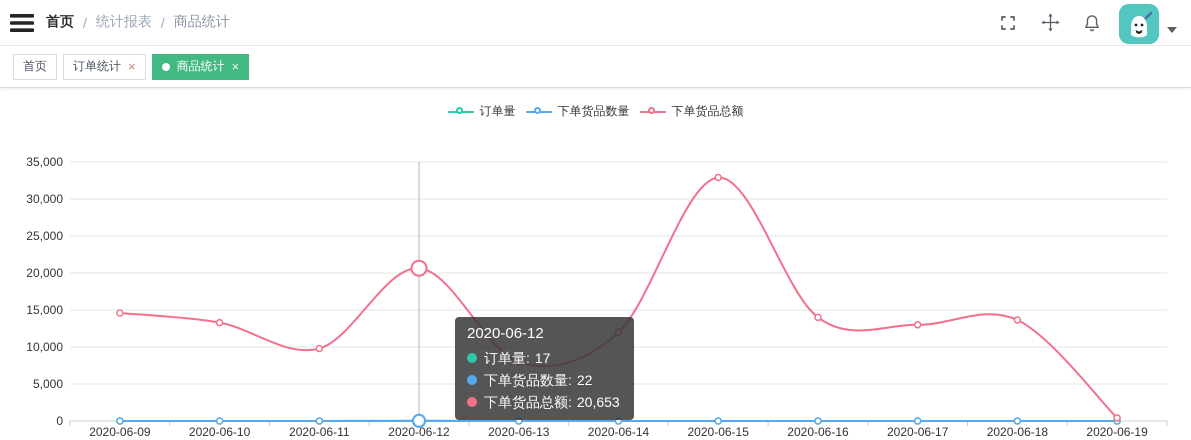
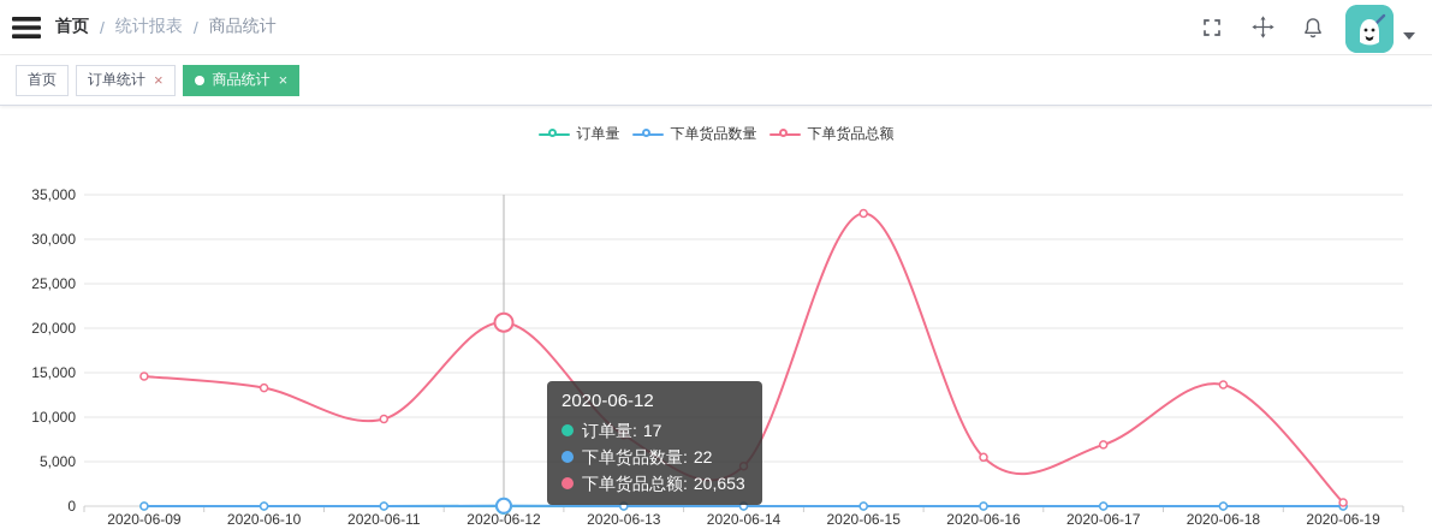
下单货品总额/2020-06-14: 12000 -> 4000
下单货品总额/2020-06-16: 14000 -> 6000
下单货品总额/2020-06-17: 13000 -> 7000
